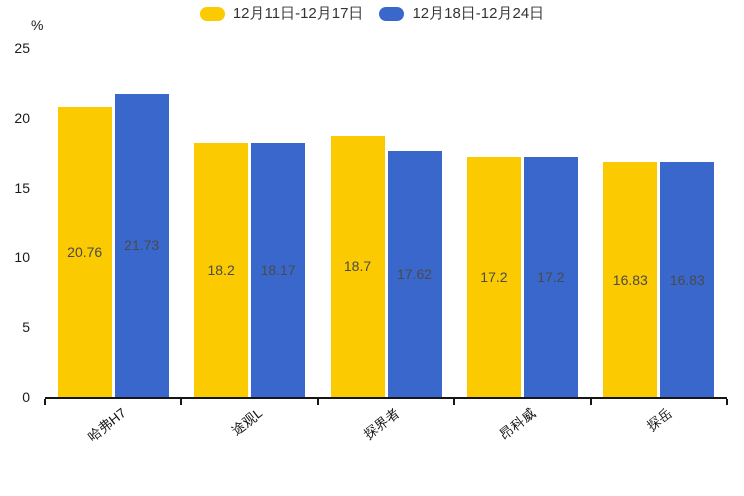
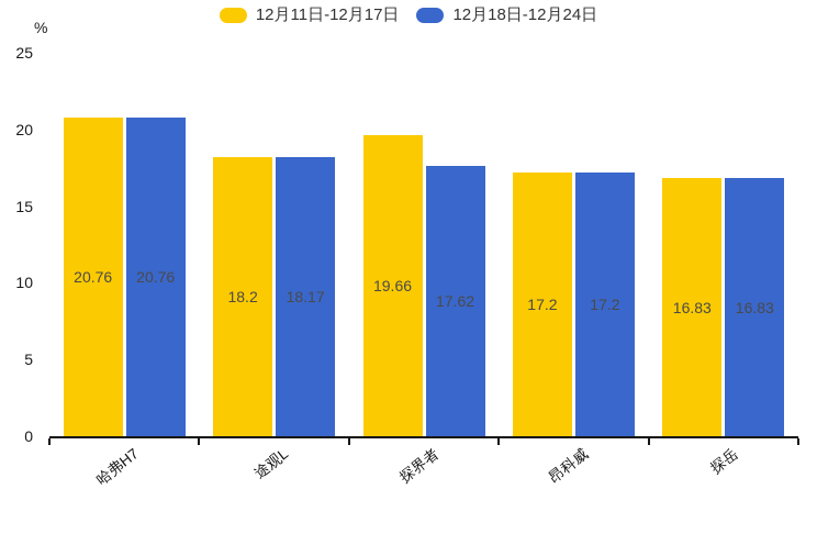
12月18日-12月24日/哈弗H7: 21.73 -> 20.76
12月11日-12月17日/探界者: 18.7 -> 19.66
